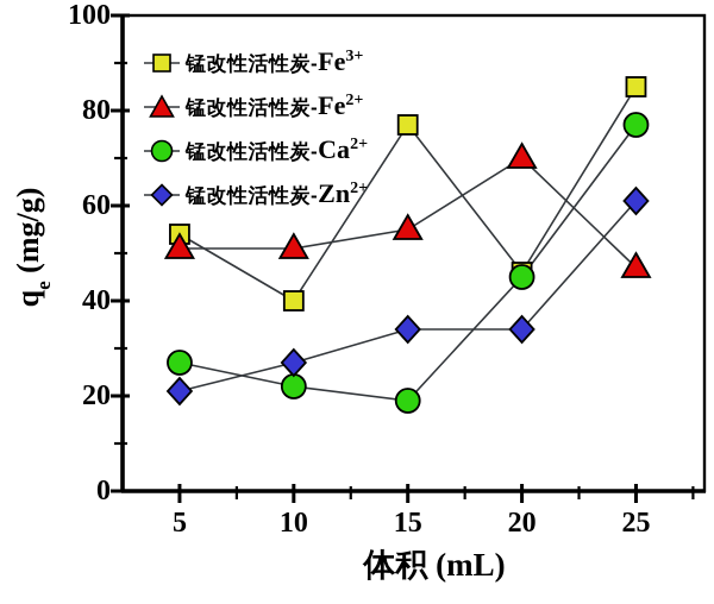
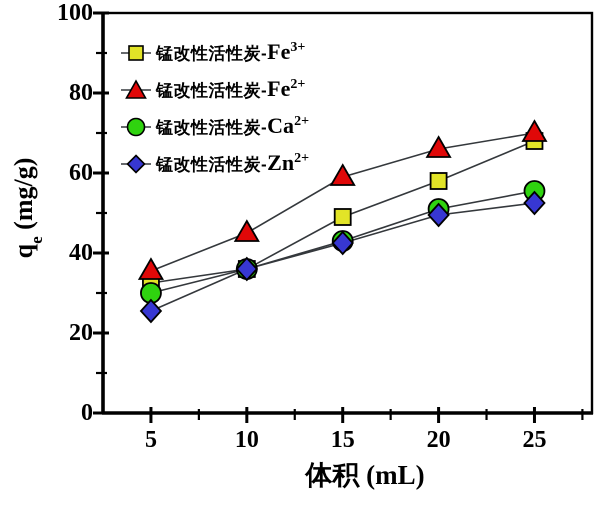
锰改性活性炭-Fe3+/5: 54 -> 32
锰改性活性炭-Fe2+/5: 51 -> 36
锰改性活性炭-Ca2+/5: 27 -> 30
锰改性活性炭-Zn2+/5: 21 -> 26
锰改性活性炭-Fe3+/10: 40 -> 36
锰改性活性炭-Fe2+/10: 51 -> 45
锰改性活性炭-Ca2+/10: 22 -> 36
锰改性活性炭-Zn2+/10: 27 -> 36
锰改性活性炭-Fe3+/15: 77 -> 49
锰改性活性炭-Fe2+/15: 55 -> 59
锰改性活性炭-Ca2+/15: 19 -> 43
锰改性活性炭-Zn2+/15: 34 -> 42
锰改性活性炭-Fe3+/20: 46 -> 58
锰改性活性炭-Fe2+/20: 70 -> 66
锰改性活性炭-Ca2+/20: 45 -> 51
锰改性活性炭-Zn2+/20: 34 -> 50
锰改性活性炭-Fe3+/25: 85 -> 68
锰改性活性炭-Fe2+/25: 47 -> 70
锰改性活性炭-Ca2+/25: 77 -> 56
锰改性活性炭-Zn2+/25: 61 -> 52
